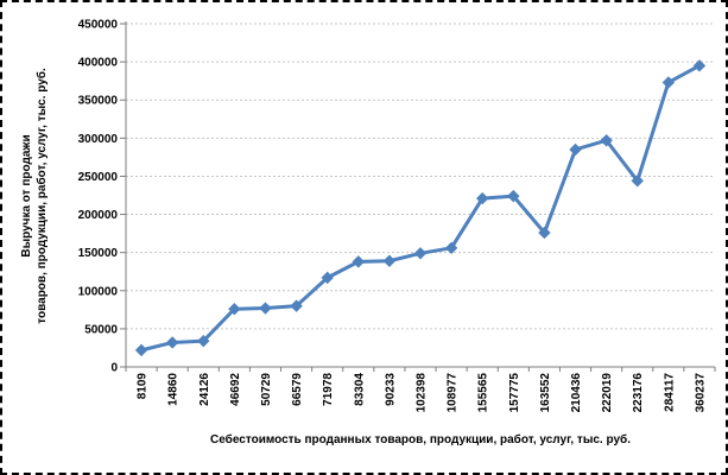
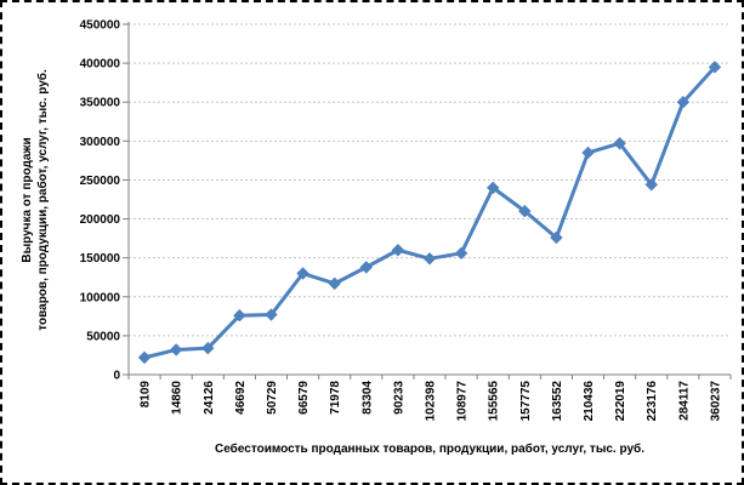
66579: 80000 -> 130000
90233: 140000 -> 160000
155565: 220000 -> 240000
157775: 220000 -> 210000
284117: 370000 -> 350000
